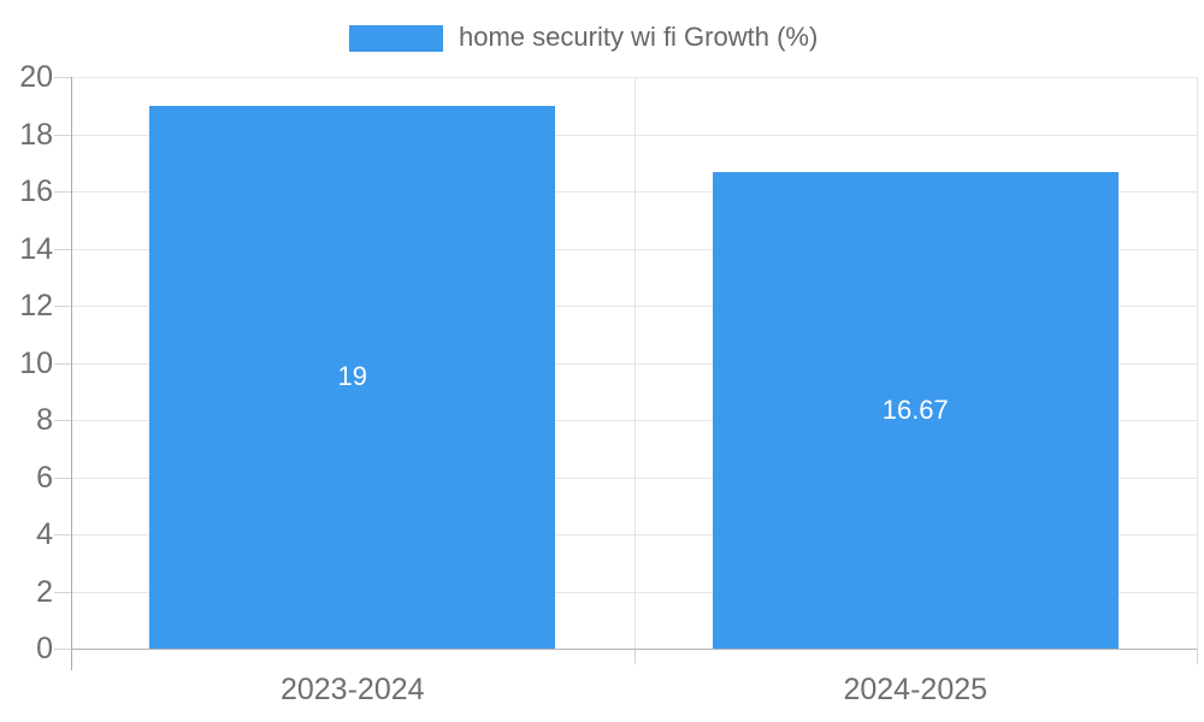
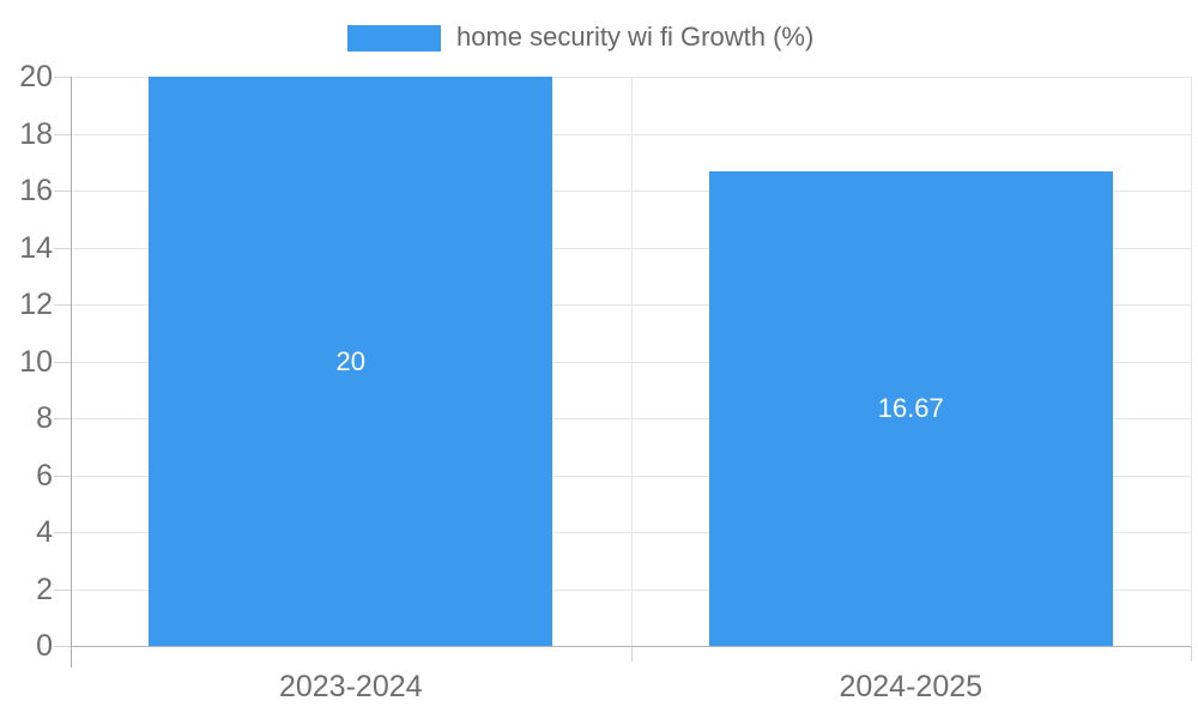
2023-2024: 19 -> 20
